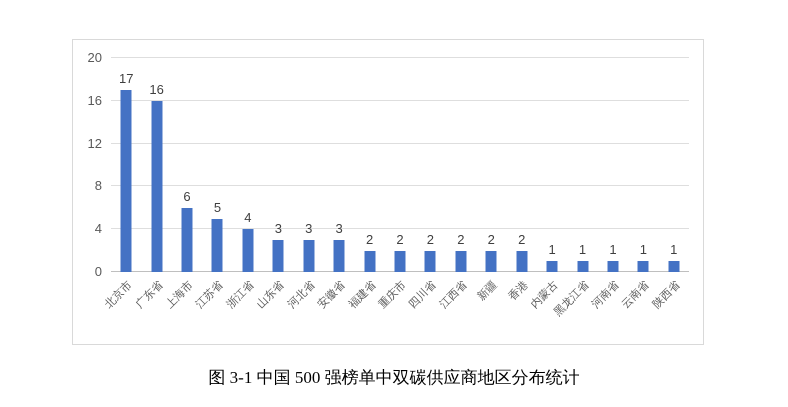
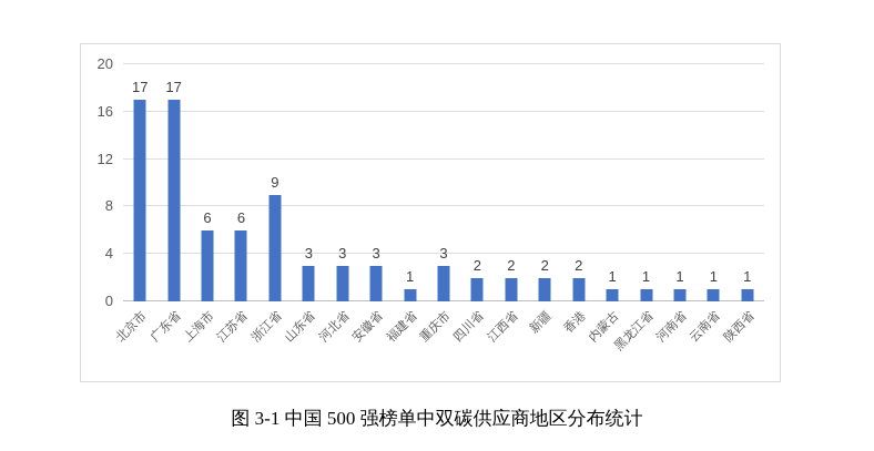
广东省: 16 -> 17
江苏省: 5 -> 6
浙江省: 4 -> 9
福建省: 2 -> 1
重庆市: 2 -> 3
